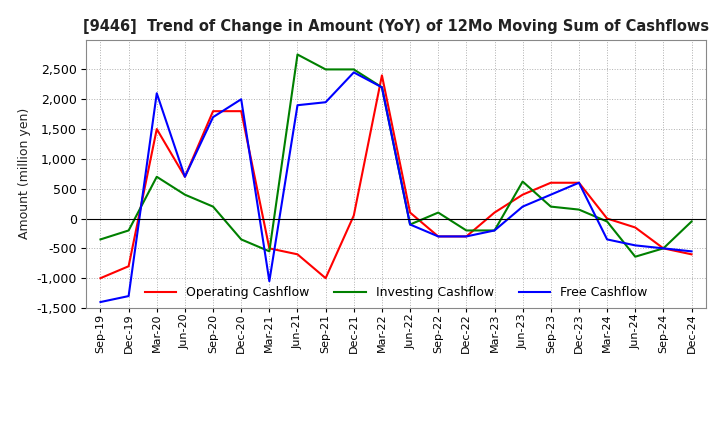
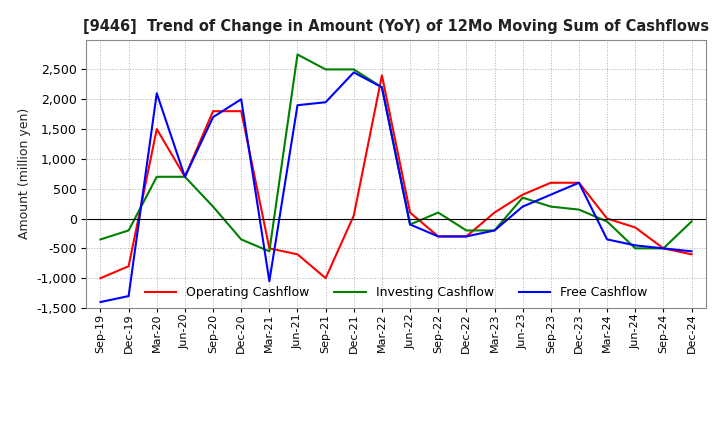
Investing Cashflow/Jun-20: 400 -> 700
Investing Cashflow/Jun-23: 620 -> 350
Investing Cashflow/Jun-24: -640 -> -500
